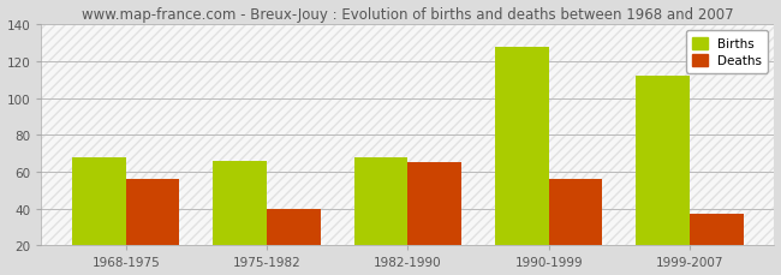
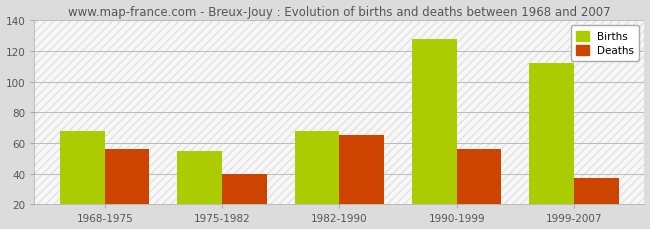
Births/1975-1982: 66 -> 55
